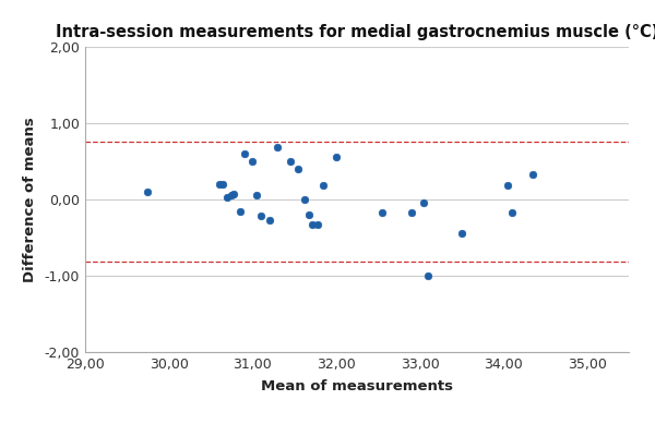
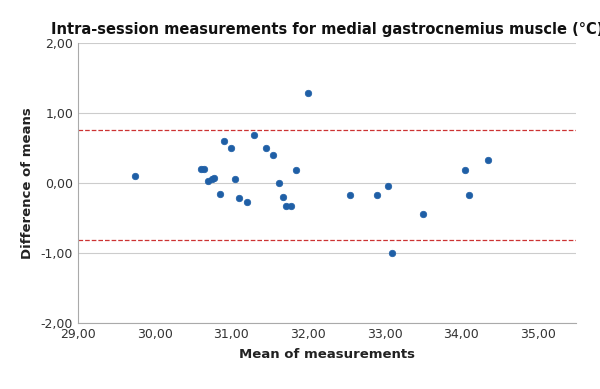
32,00: 0,55 -> 1,28
